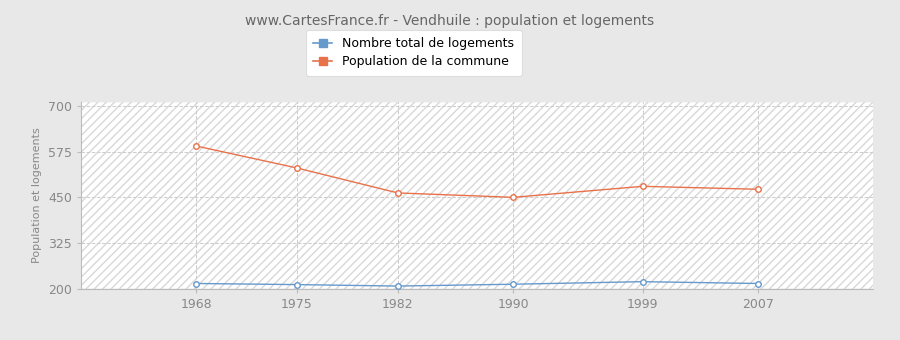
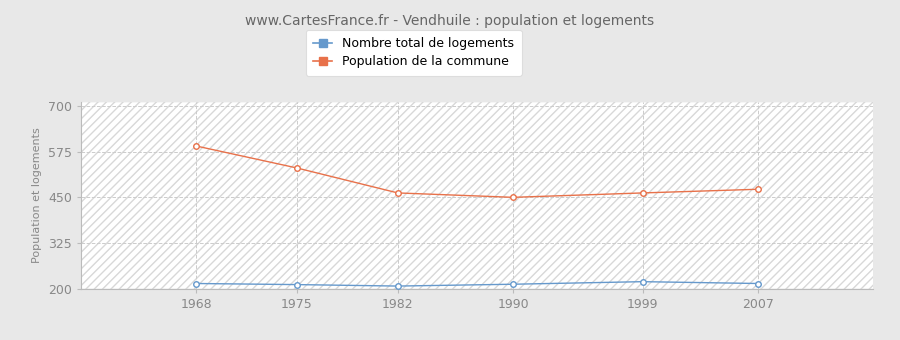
Population de la commune/1999: 480 -> 462
